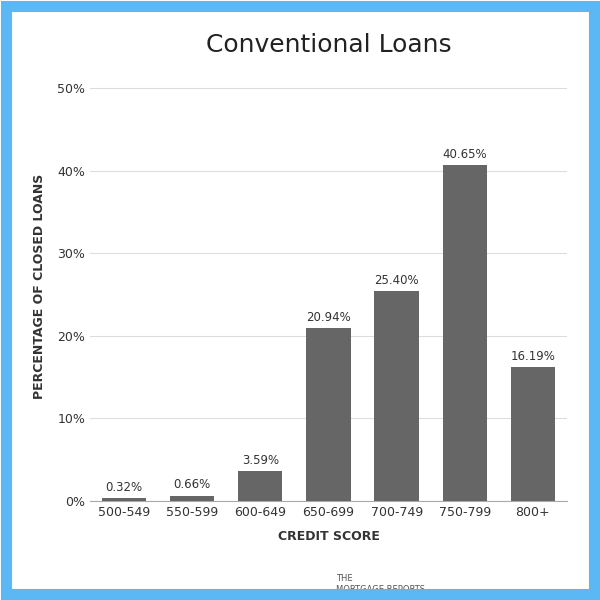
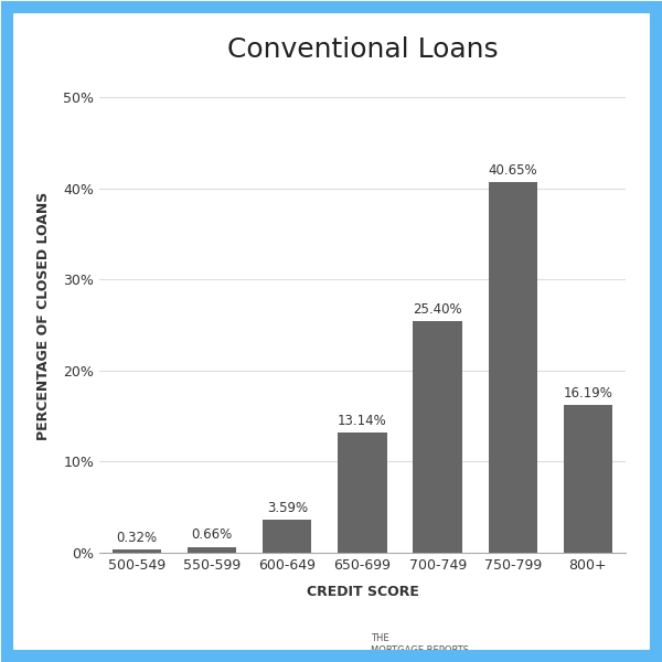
650-699: 20.94% -> 13.14%
